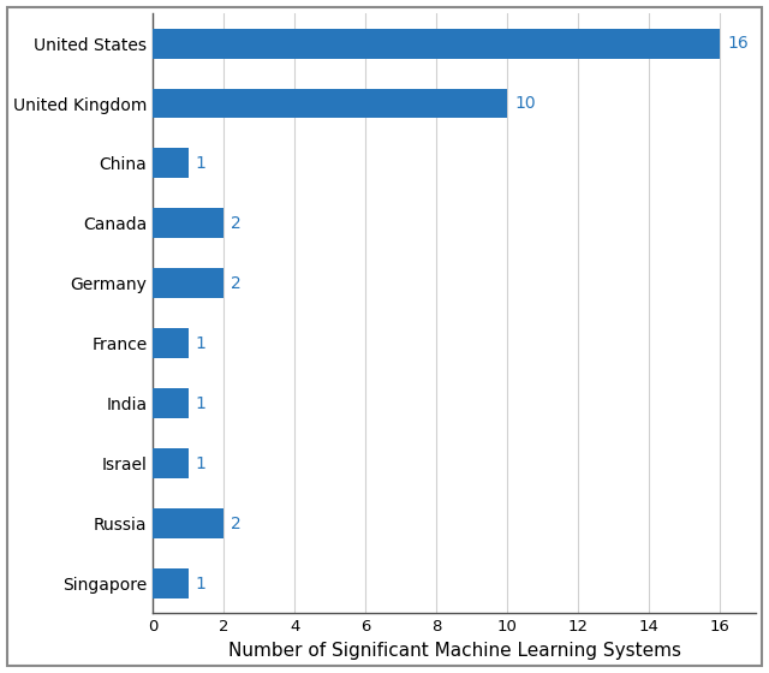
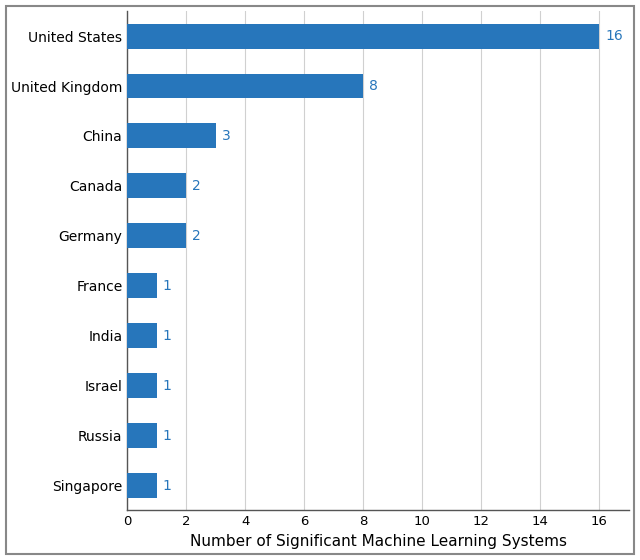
United Kingdom: 10 -> 8
China: 1 -> 3
Russia: 2 -> 1
